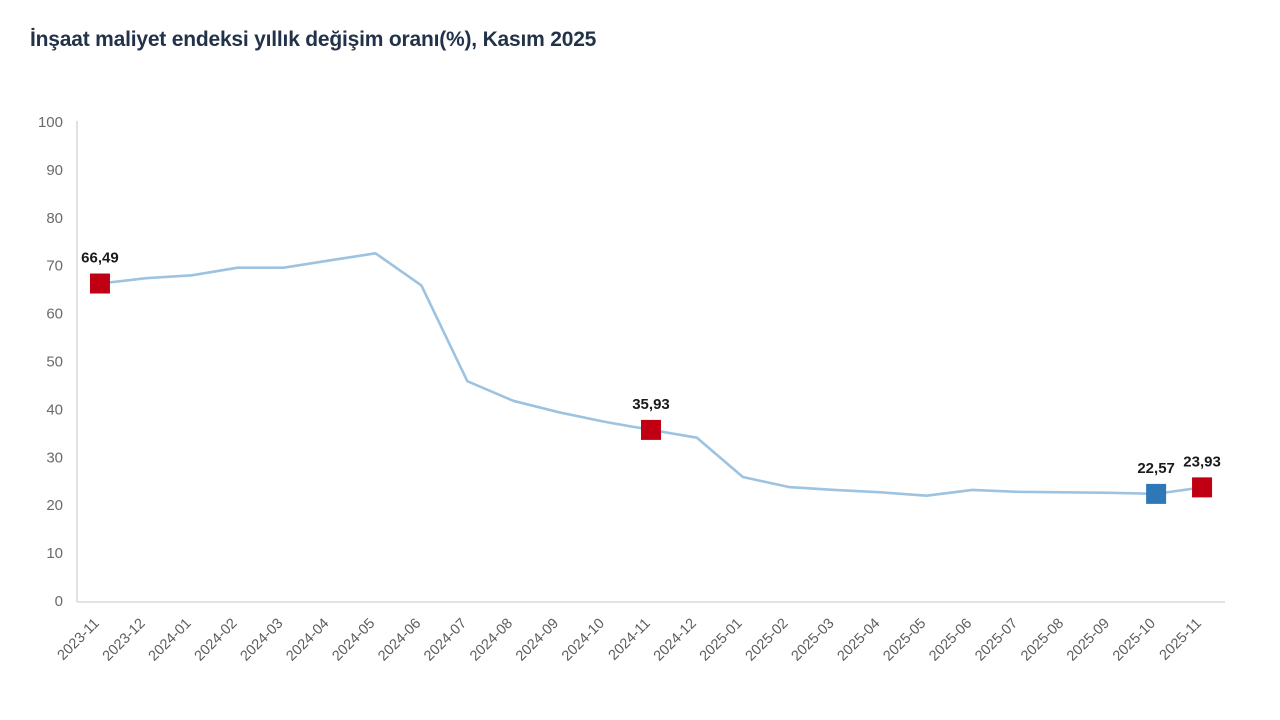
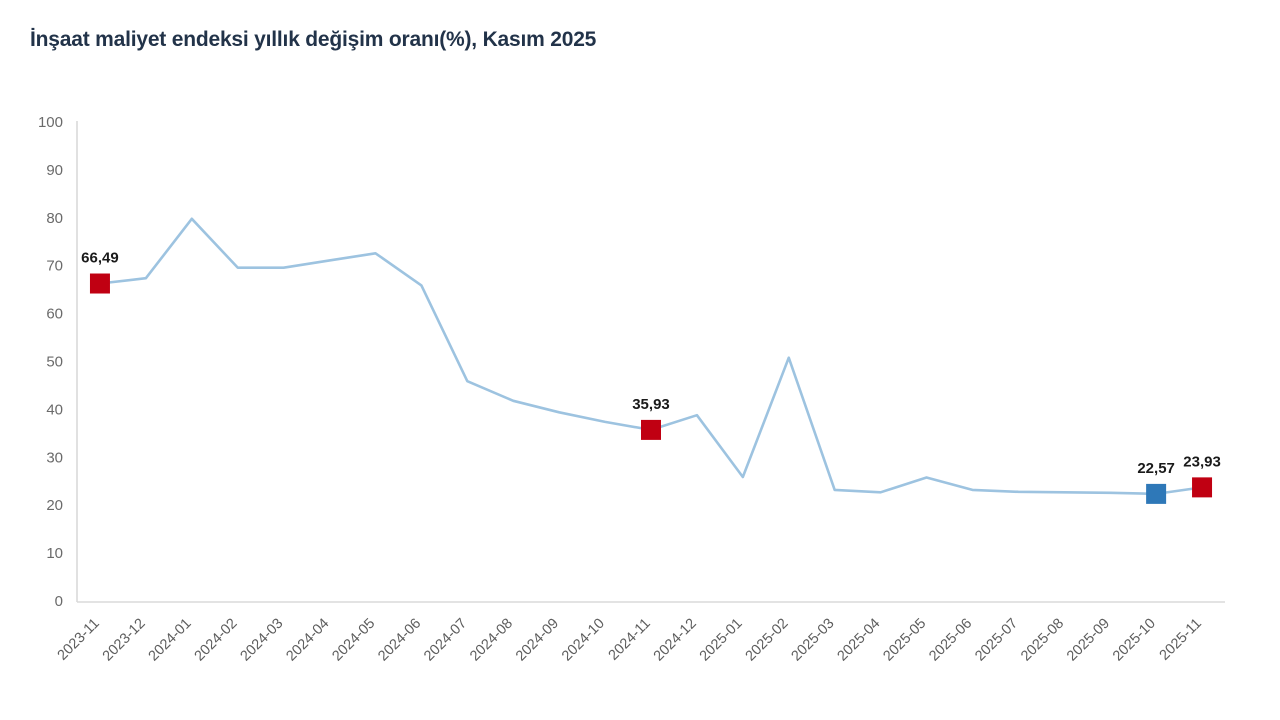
2024-01: 68 -> 80
2024-12: 34 -> 39
2025-02: 24 -> 51
2025-05: 22 -> 26
